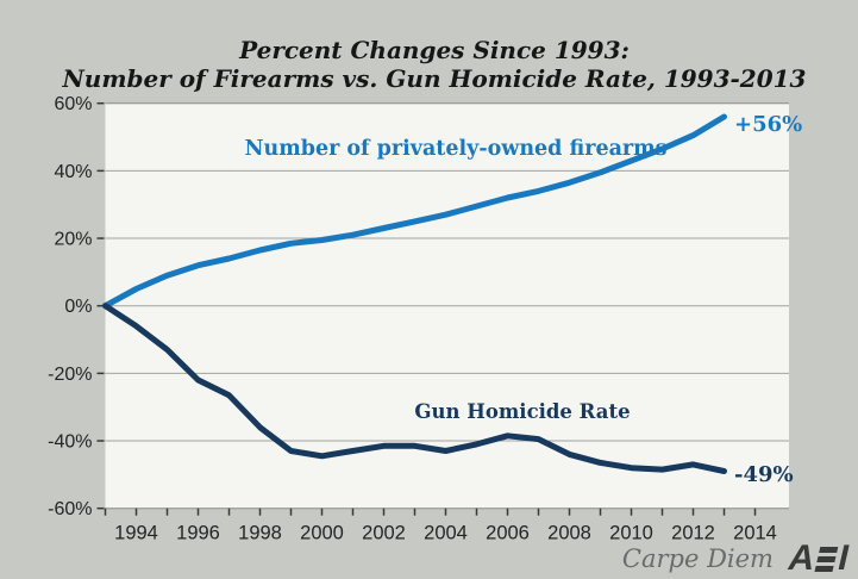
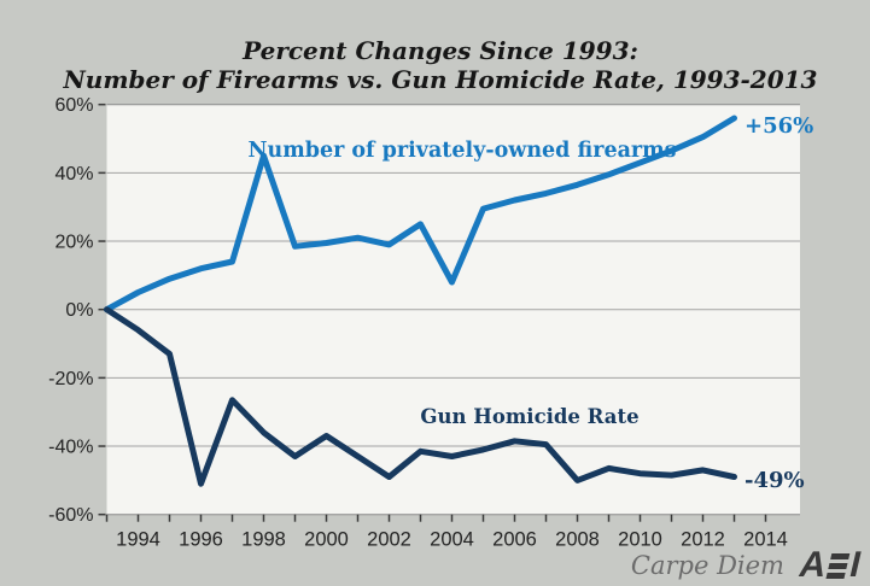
Gun Homicide Rate/1996: -22% -> -51%
Number of privately-owned firearms/1998: 16% -> 45%
Gun Homicide Rate/2000: -44% -> -37%
Number of privately-owned firearms/2002: 23% -> 19%
Gun Homicide Rate/2002: -42% -> -49%
Number of privately-owned firearms/2004: 27% -> 8%
Gun Homicide Rate/2008: -44% -> -50%
